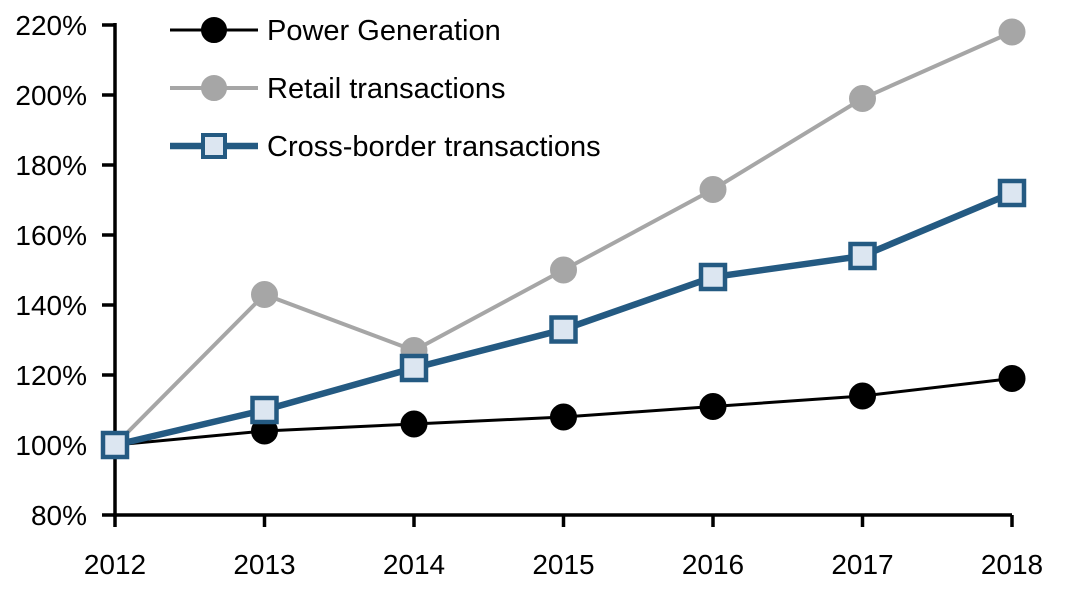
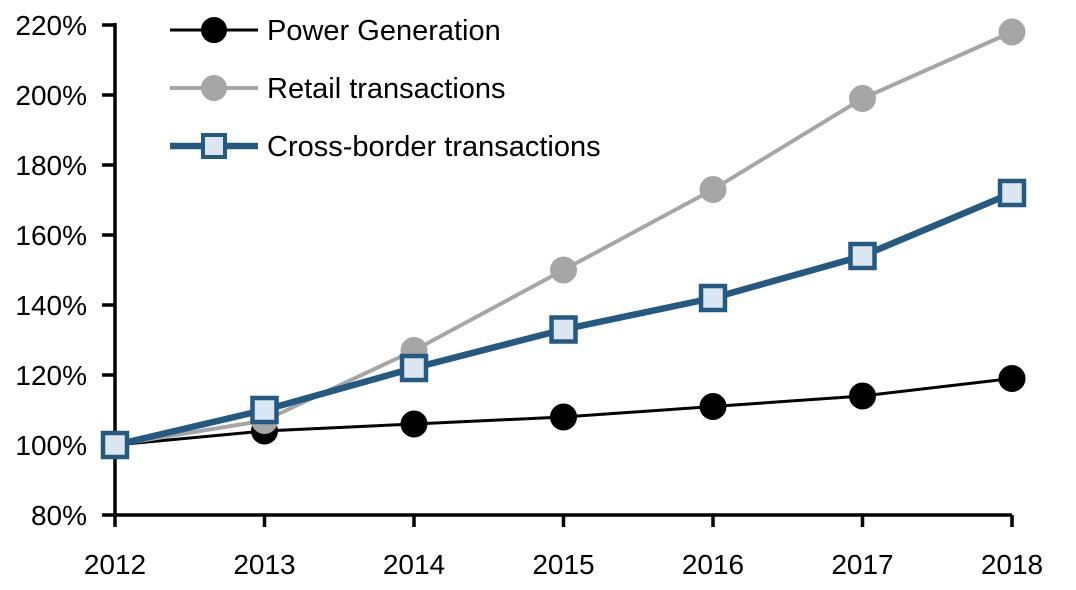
Retail transactions/2013: 143% -> 107%
Cross-border transactions/2016: 148% -> 142%
